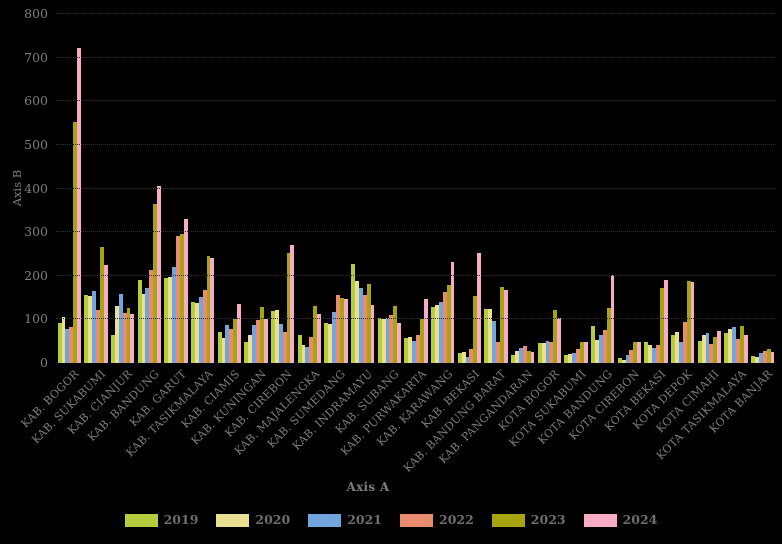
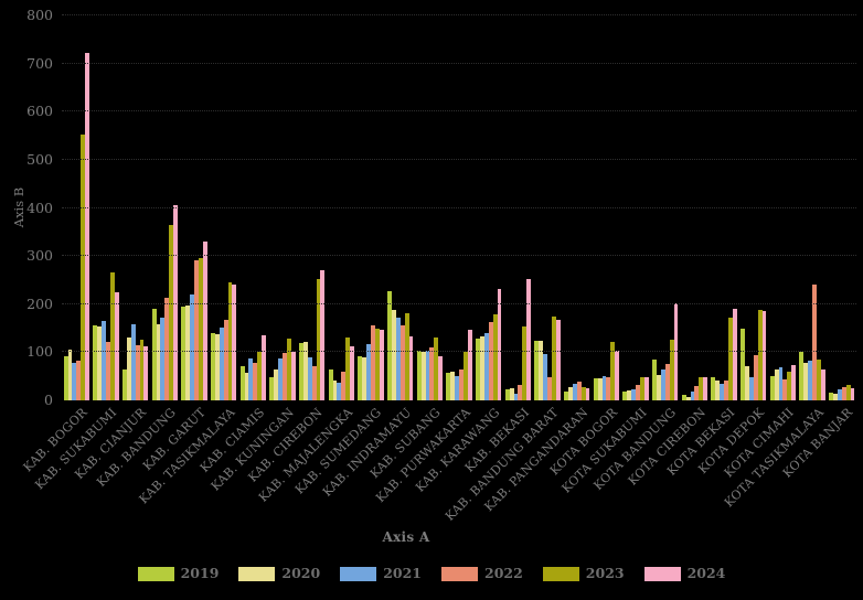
2019/KOTA DEPOK: 60 -> 150
2019/KOTA TASIKMALAYA: 70 -> 100
2022/KOTA TASIKMALAYA: 50 -> 240
